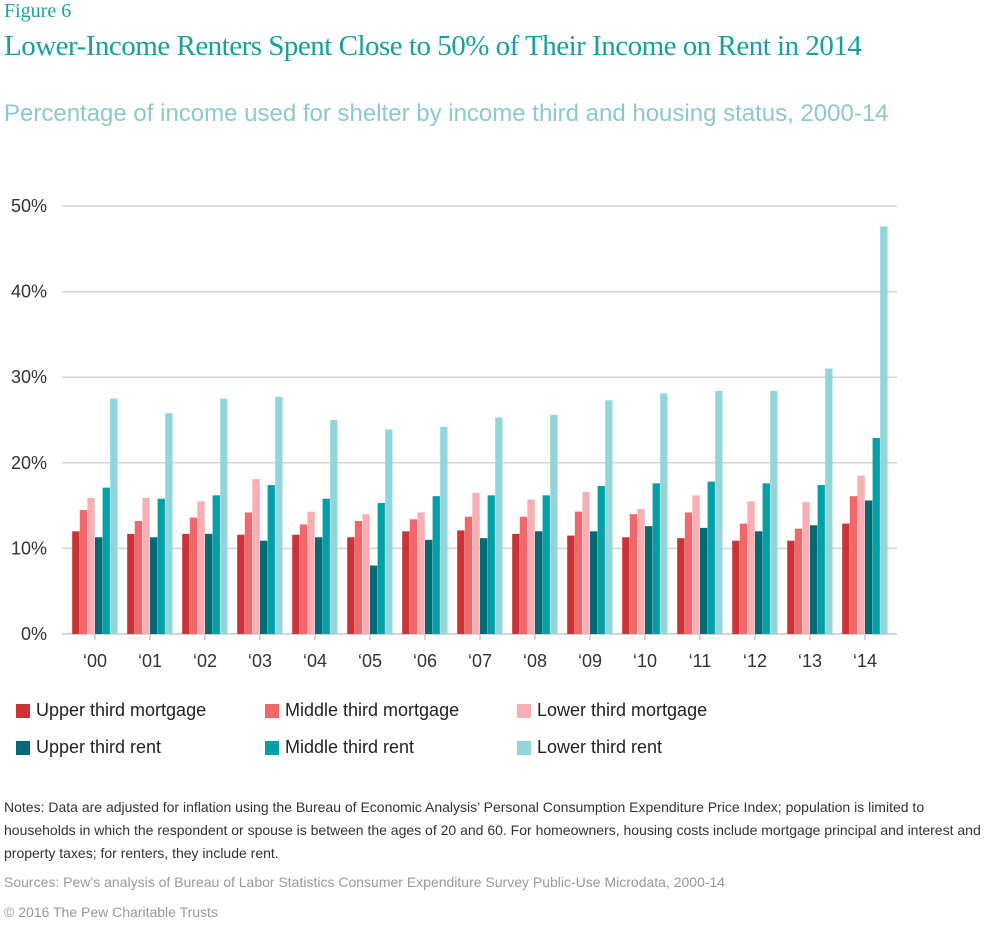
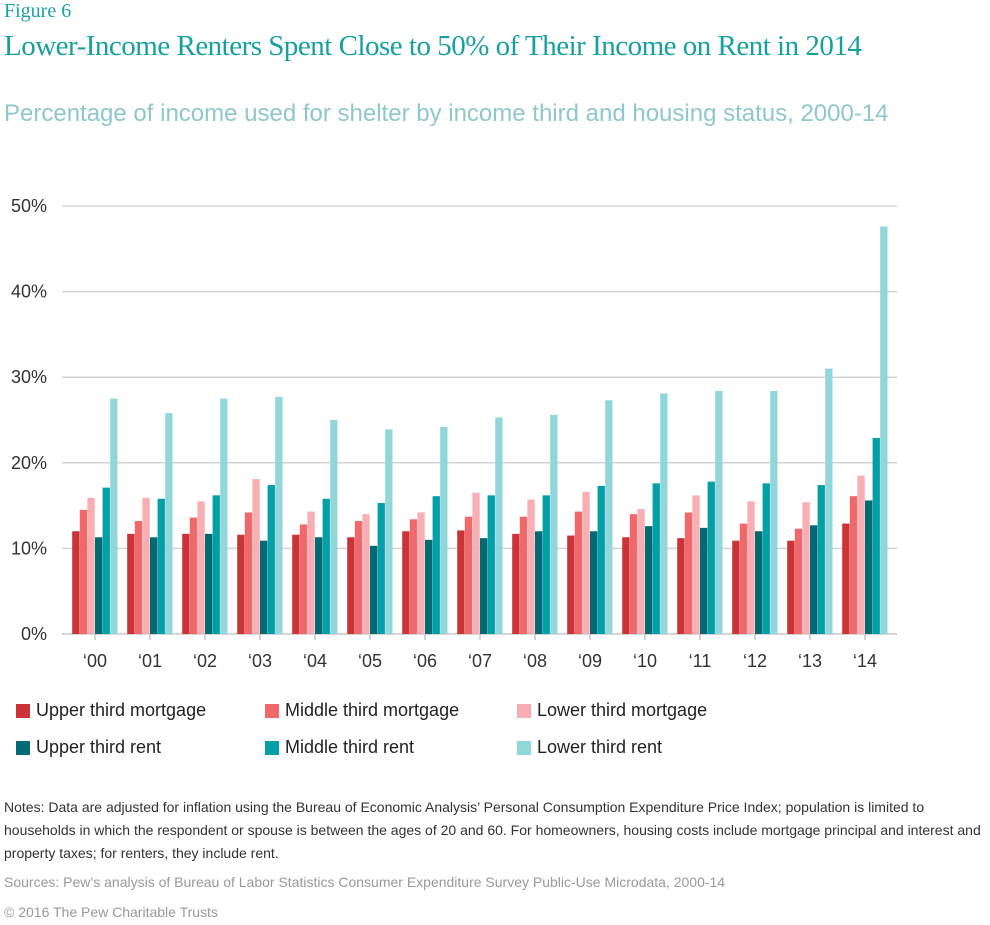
Upper third rent/‘05: 8% -> 10%
